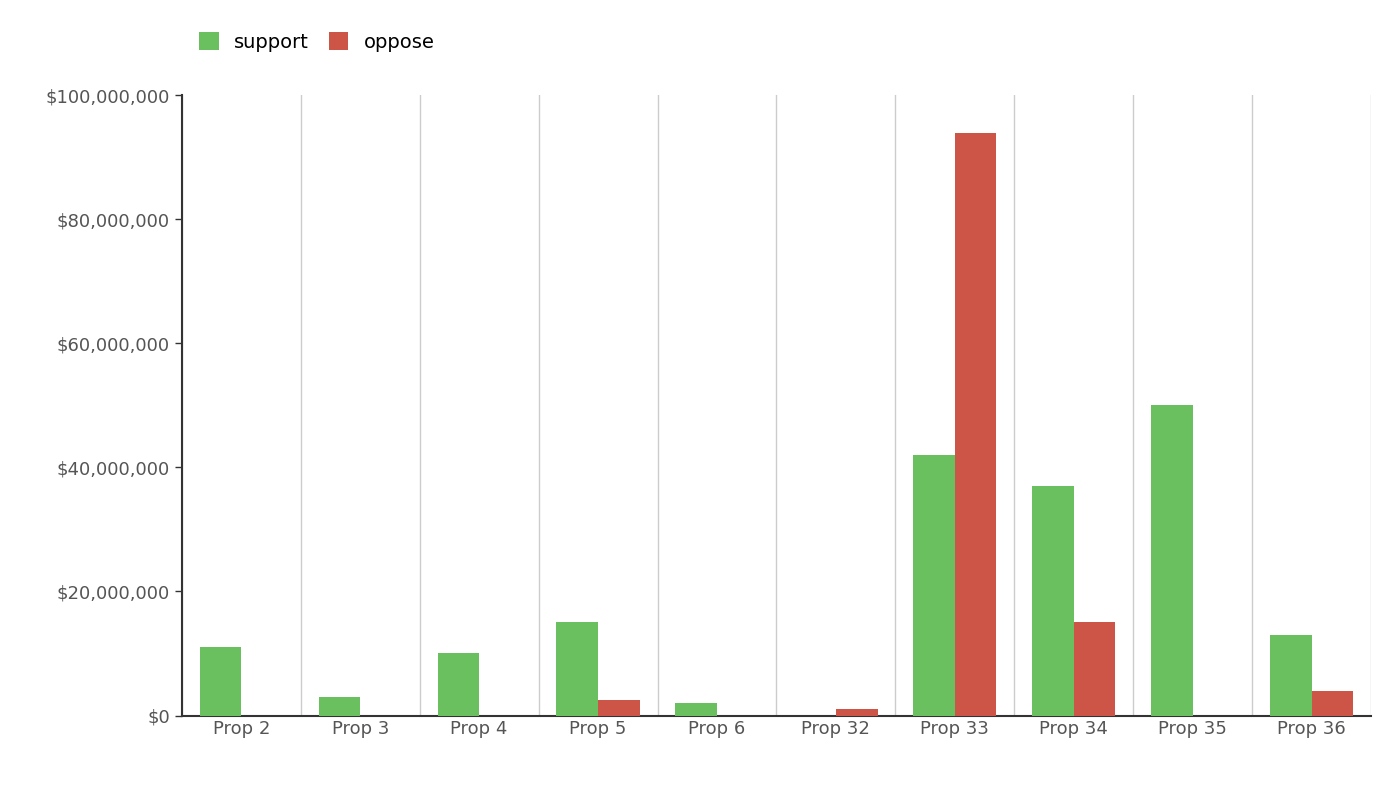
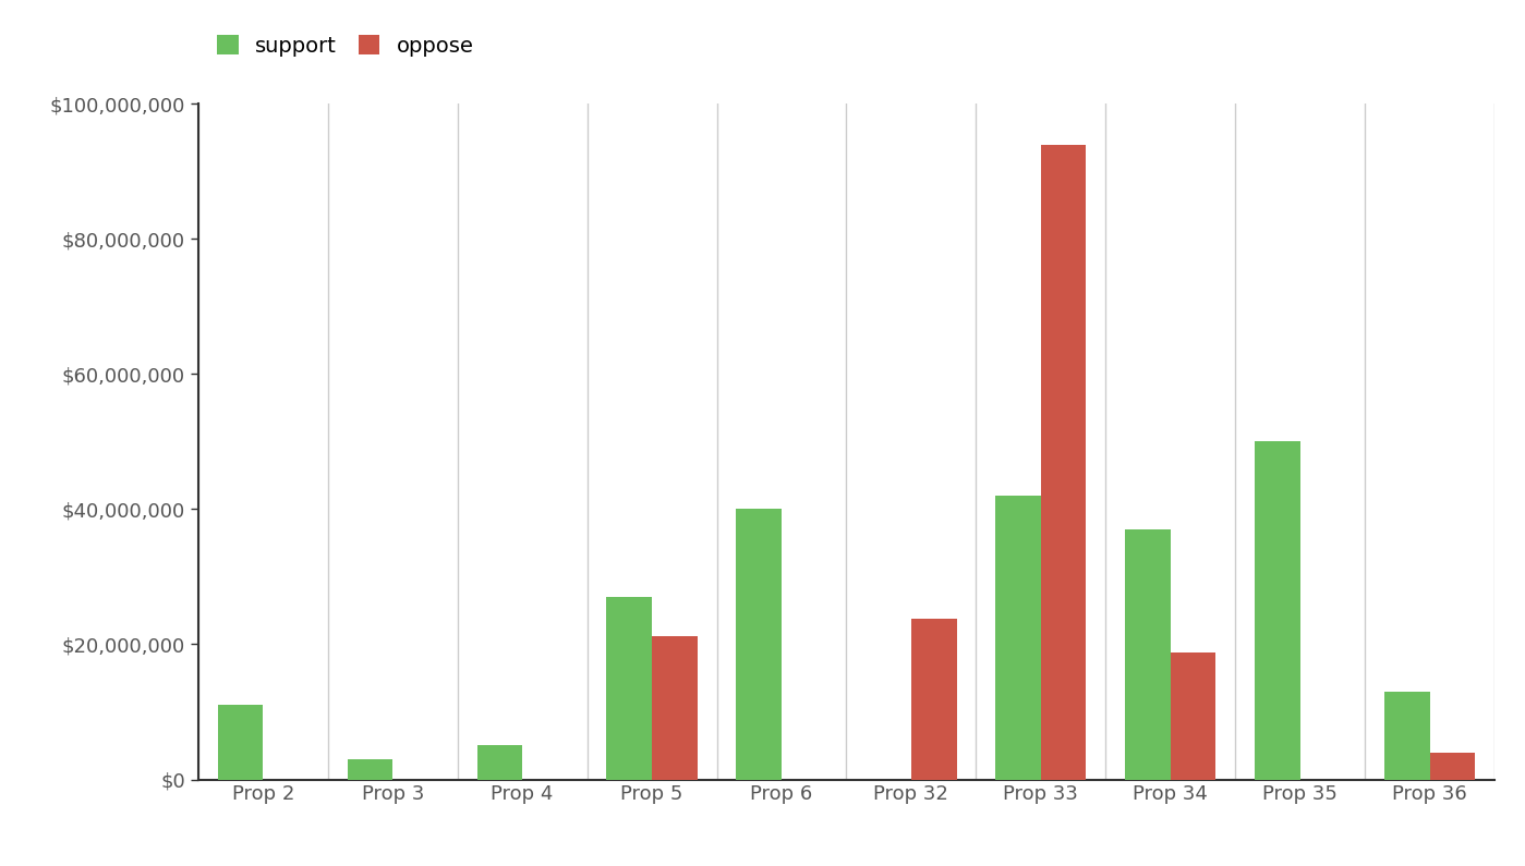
support/Prop 4: $10,000,000 -> $5,000,000
support/Prop 5: $15,000,000 -> $27,000,000
oppose/Prop 5: $2,500,000 -> $21,200,000
support/Prop 6: $2,000,000 -> $40,000,000
oppose/Prop 32: $1,000,000 -> $23,800,000
oppose/Prop 34: $15,000,000 -> $18,800,000
